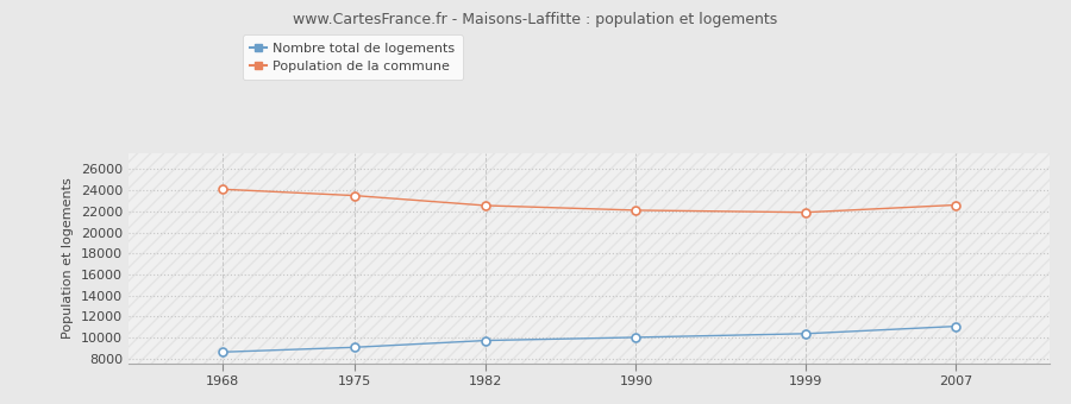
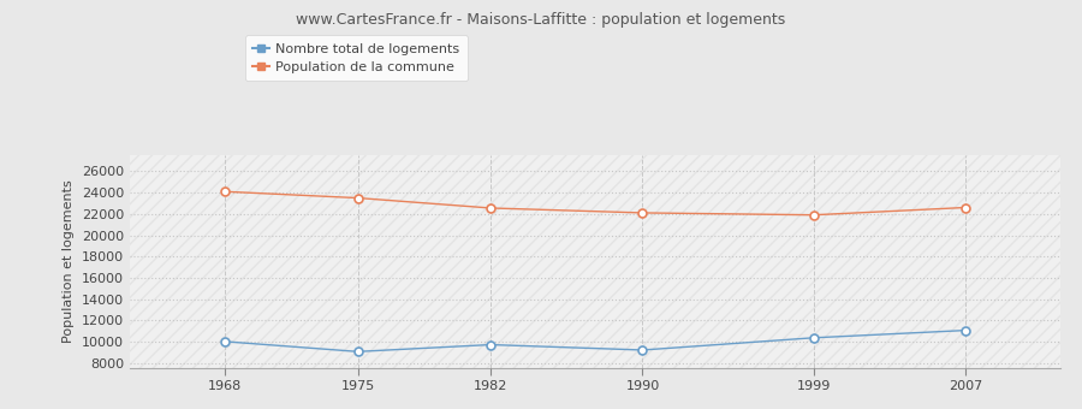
Nombre total de logements/1968: 8600 -> 10000
Nombre total de logements/1990: 10000 -> 9200
